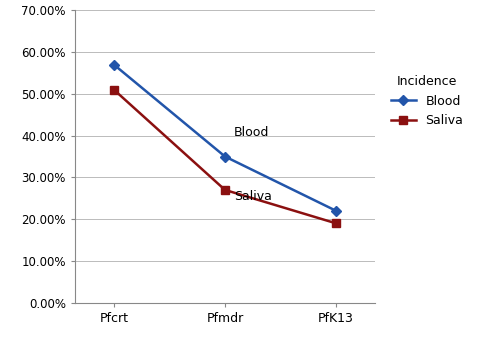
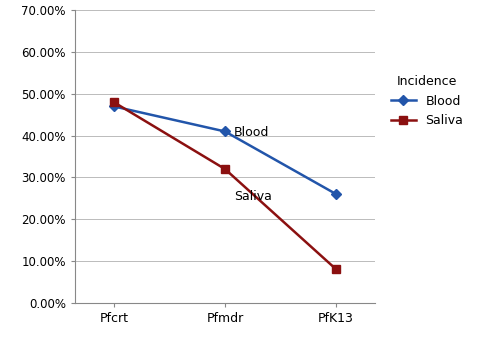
Blood/Pfcrt: 57% -> 47%
Saliva/Pfcrt: 51% -> 48%
Blood/Pfmdr: 35% -> 41%
Saliva/Pfmdr: 27% -> 32%
Blood/PfK13: 22% -> 26%
Saliva/PfK13: 19% -> 8%
